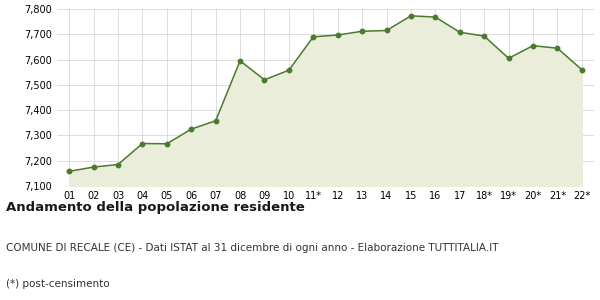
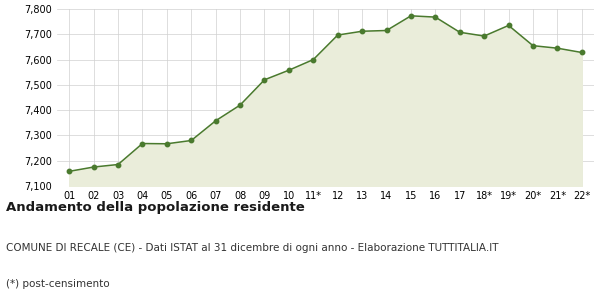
06: 7,325 -> 7,280
08: 7,595 -> 7,420
11*: 7,690 -> 7,600
19*: 7,605 -> 7,735
22*: 7,560 -> 7,628
